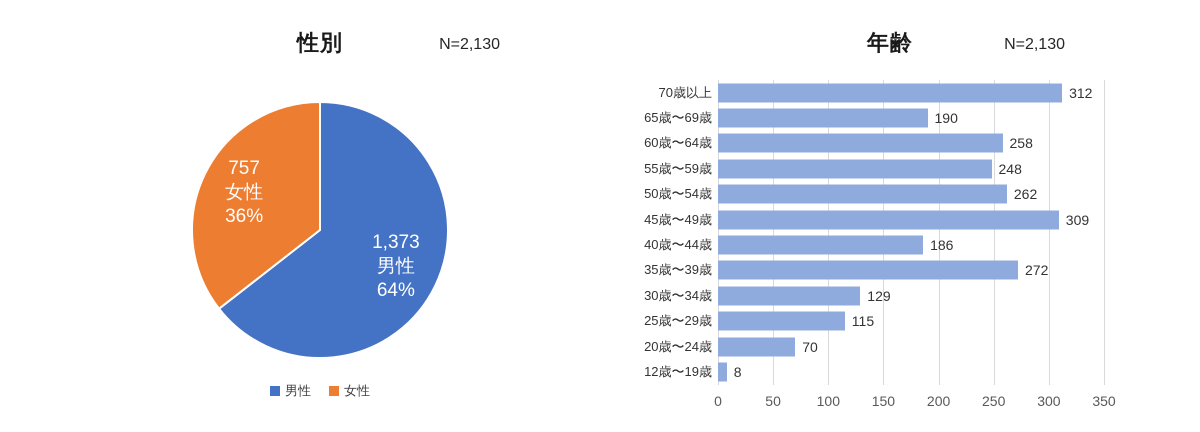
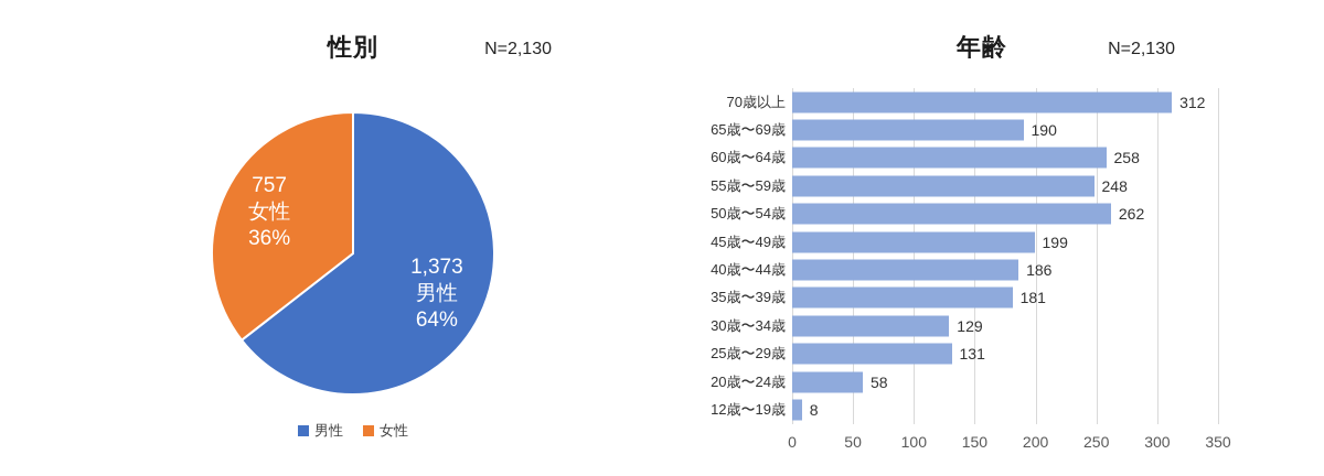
年齢/45歳〜49歳: 309 -> 199
年齢/35歳〜39歳: 272 -> 181
年齢/25歳〜29歳: 115 -> 131
年齢/20歳〜24歳: 70 -> 58
